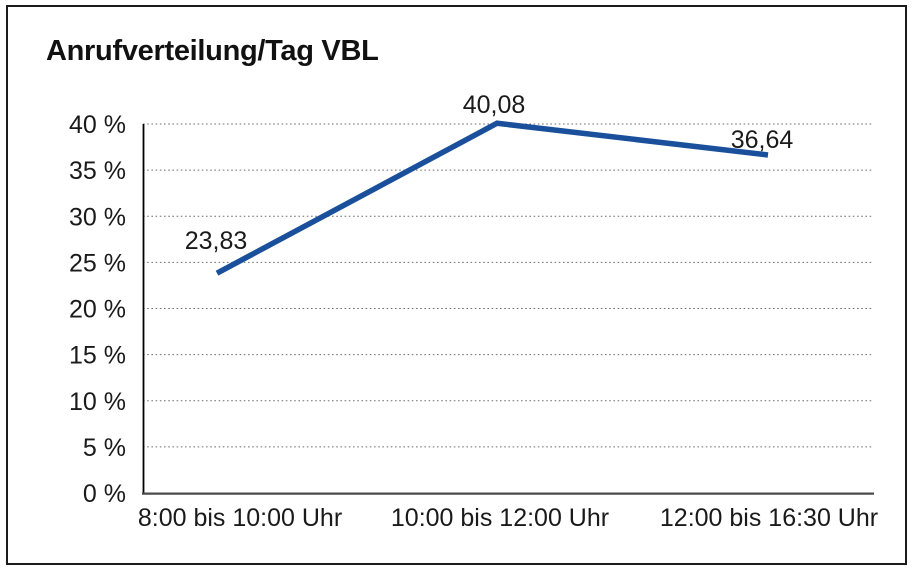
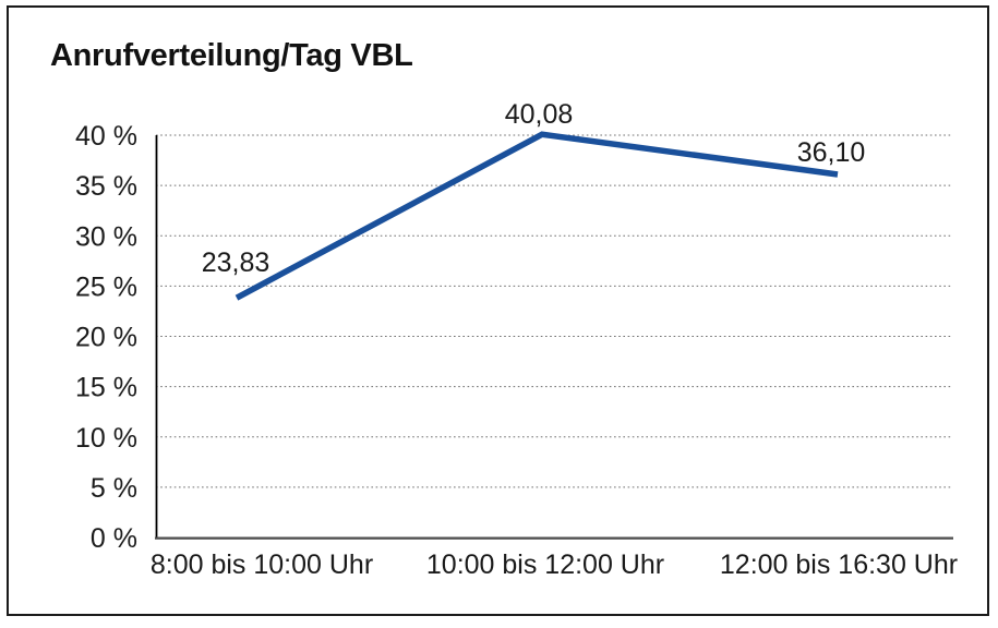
12:00 bis 16:30 Uhr: 36,64 -> 36,10
